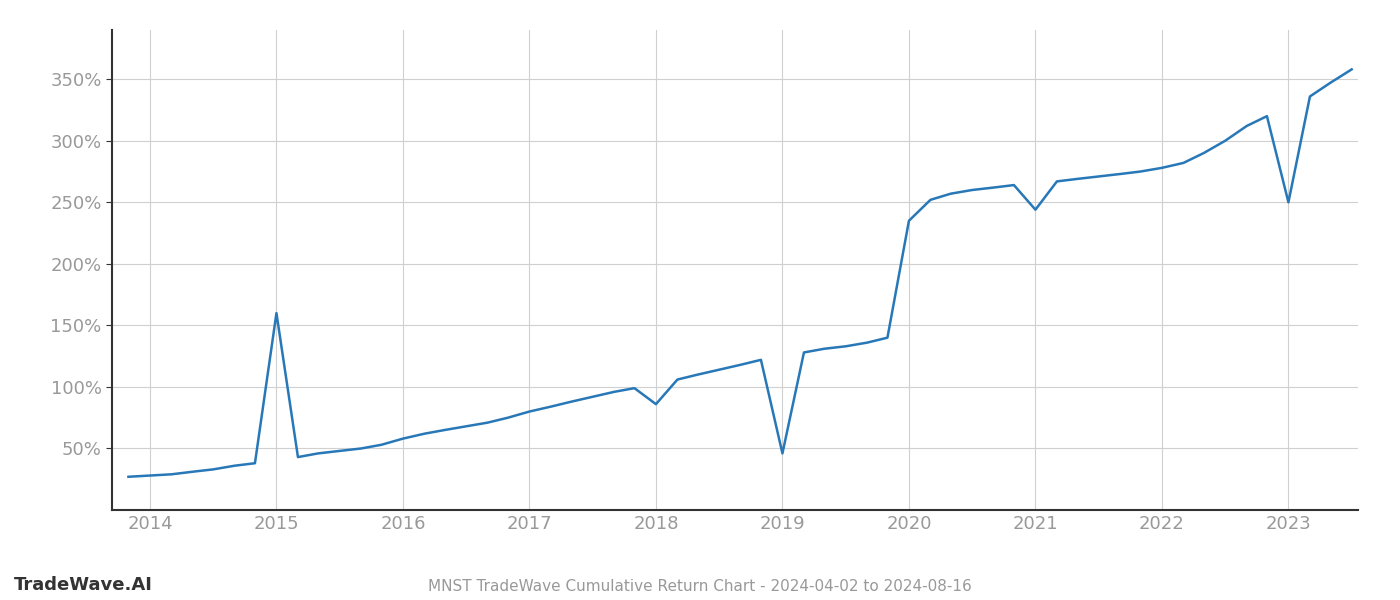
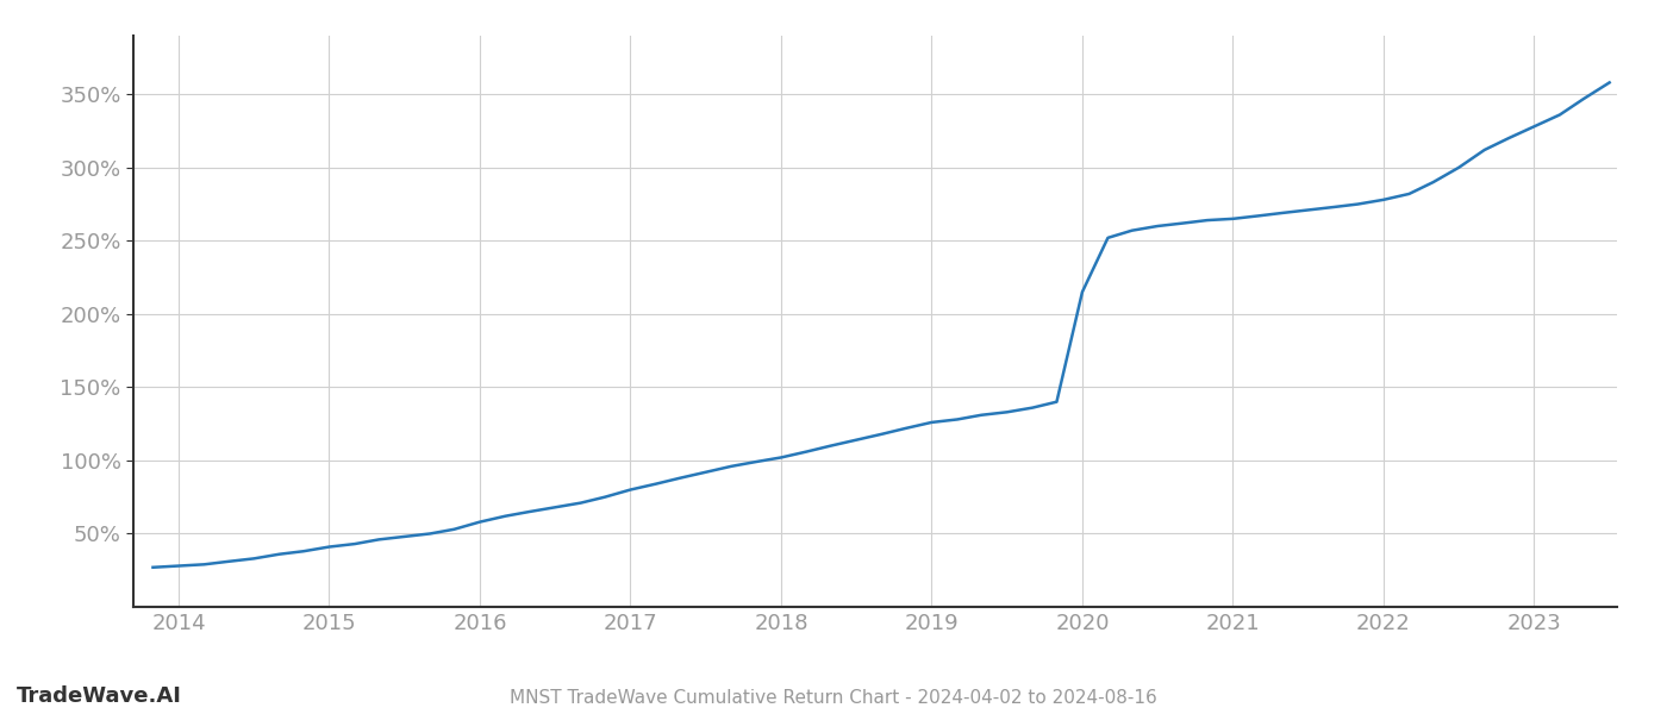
2015: 160% -> 41%
2018: 86% -> 102%
2019: 46% -> 126%
2020: 235% -> 215%
2021: 244% -> 265%
2023: 250% -> 328%
